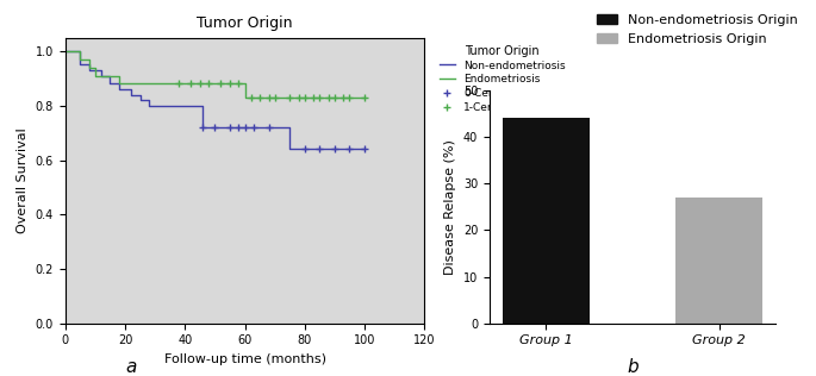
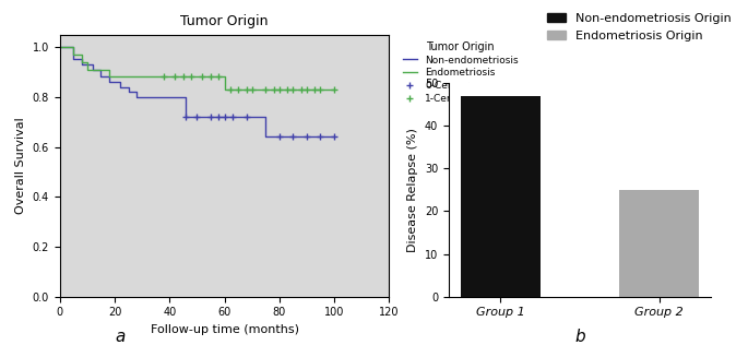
Group 1: 44 -> 47
Group 2: 27 -> 25
